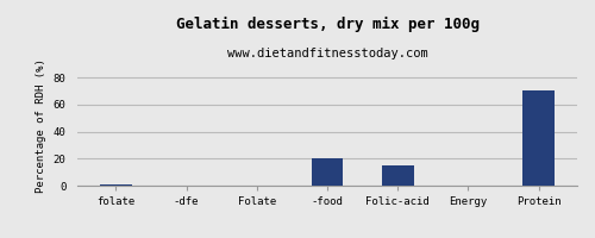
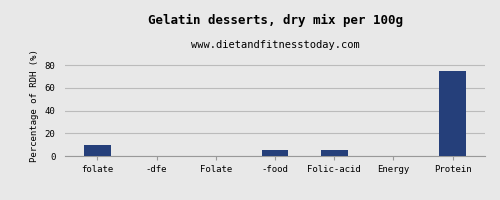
folate: 1 -> 10
-food: 20 -> 5
Folic-acid: 15 -> 5
Protein: 70 -> 75
